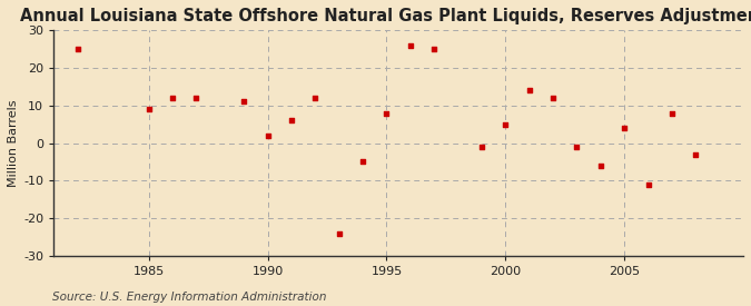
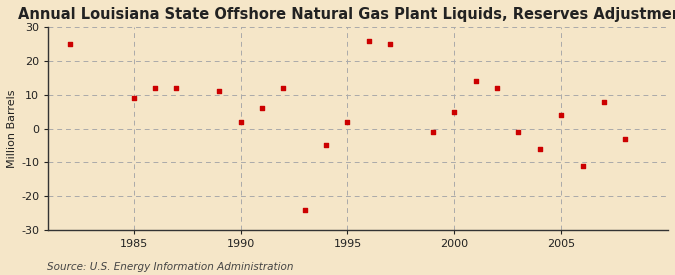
1995: 8 -> 2
